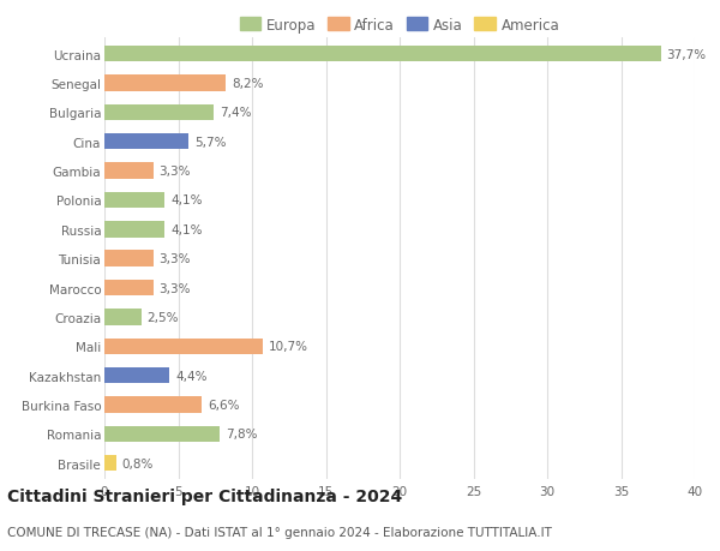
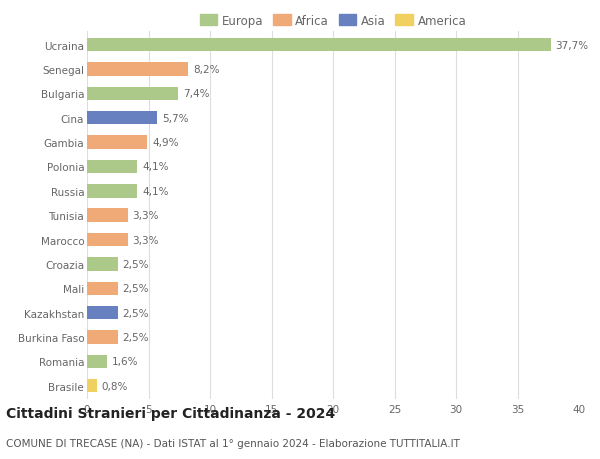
Gambia: 3,3% -> 4,9%
Mali: 10,7% -> 2,5%
Kazakhstan: 4,4% -> 2,5%
Burkina Faso: 6,6% -> 2,5%
Romania: 7,8% -> 1,6%
